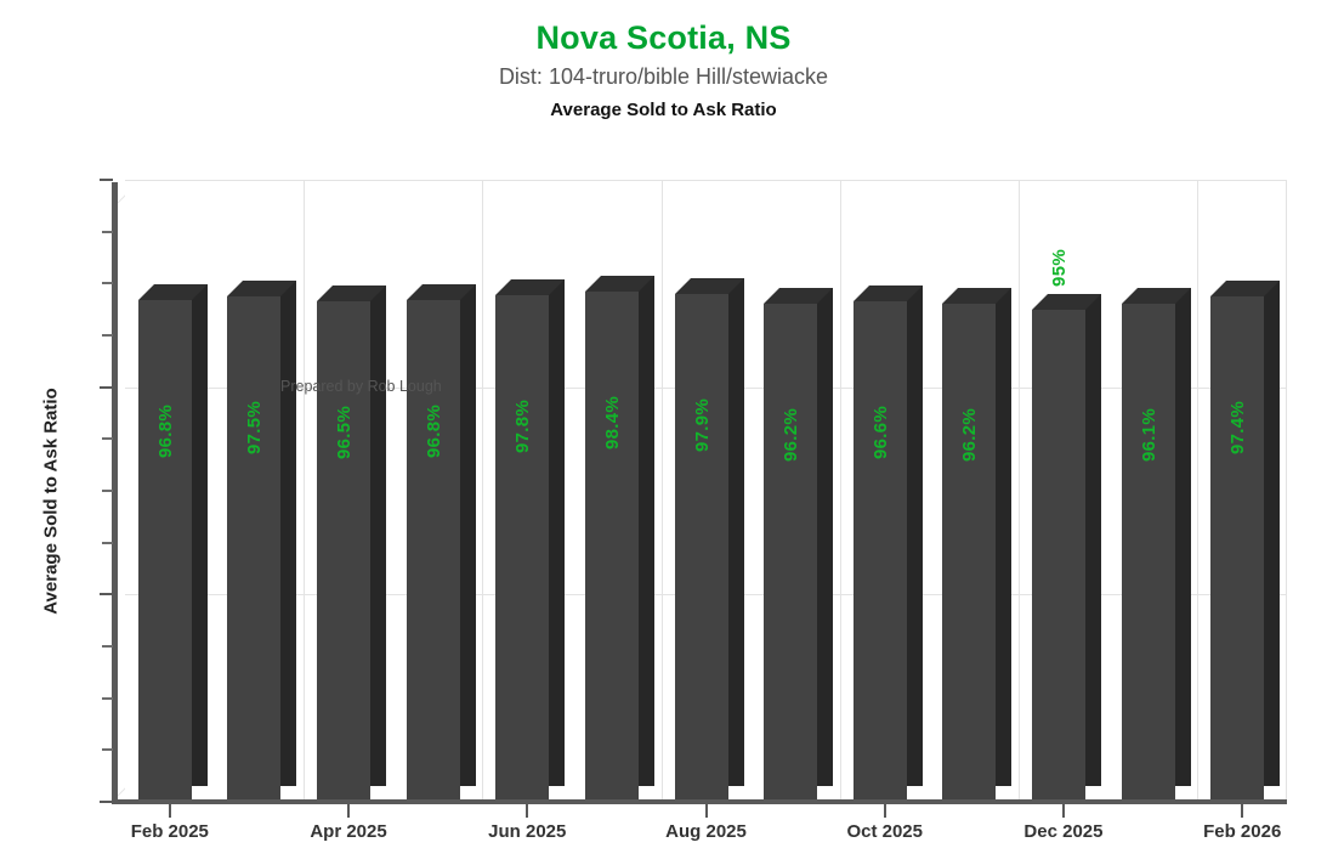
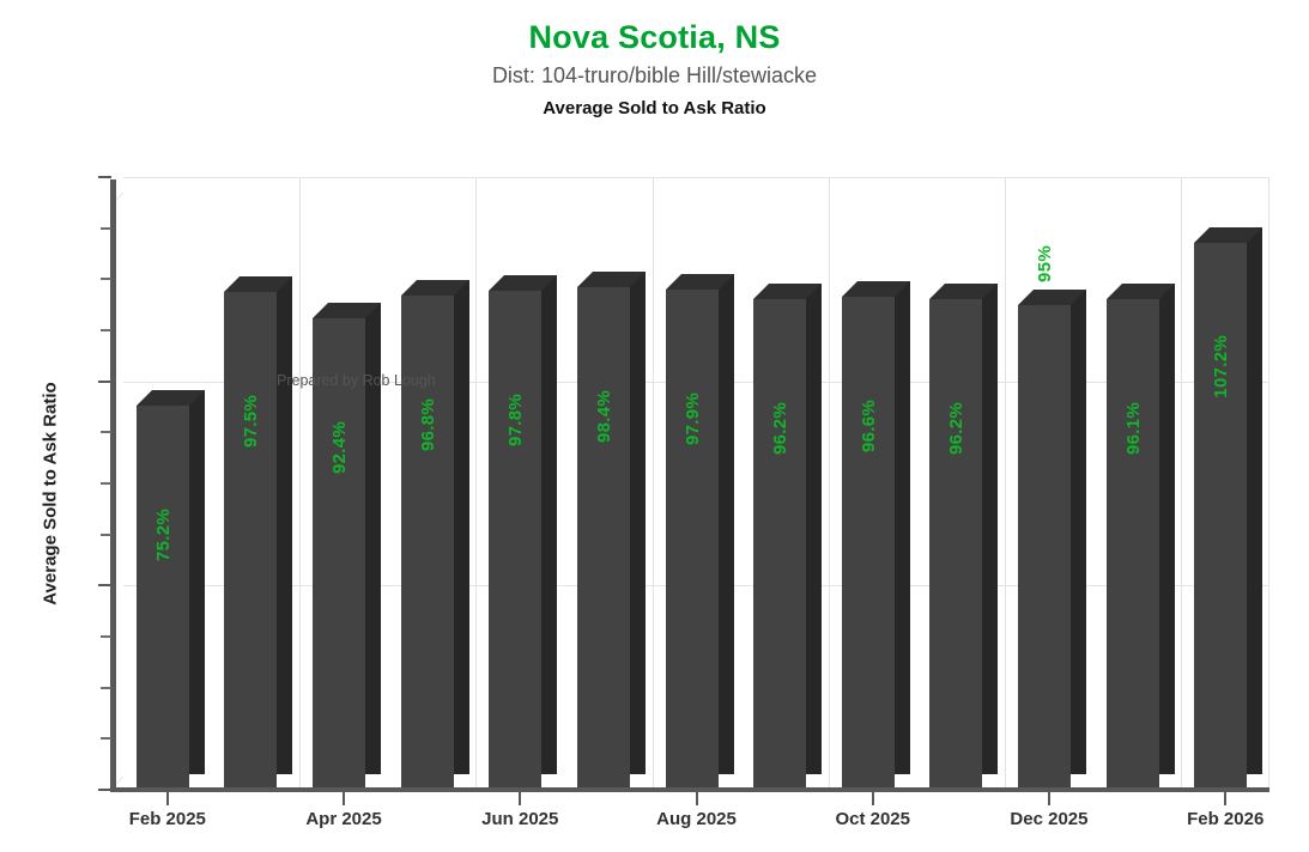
Feb 2025: 96.8% -> 75.2%
Apr 2025: 96.5% -> 92.4%
Feb 2026: 97.4% -> 107.2%
